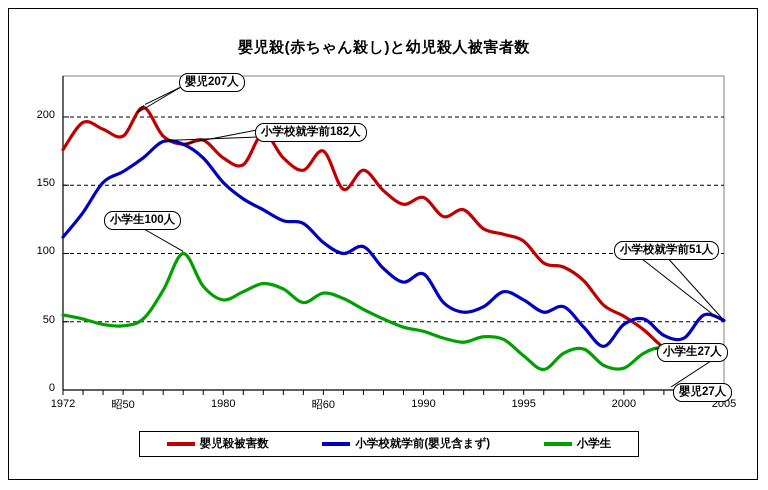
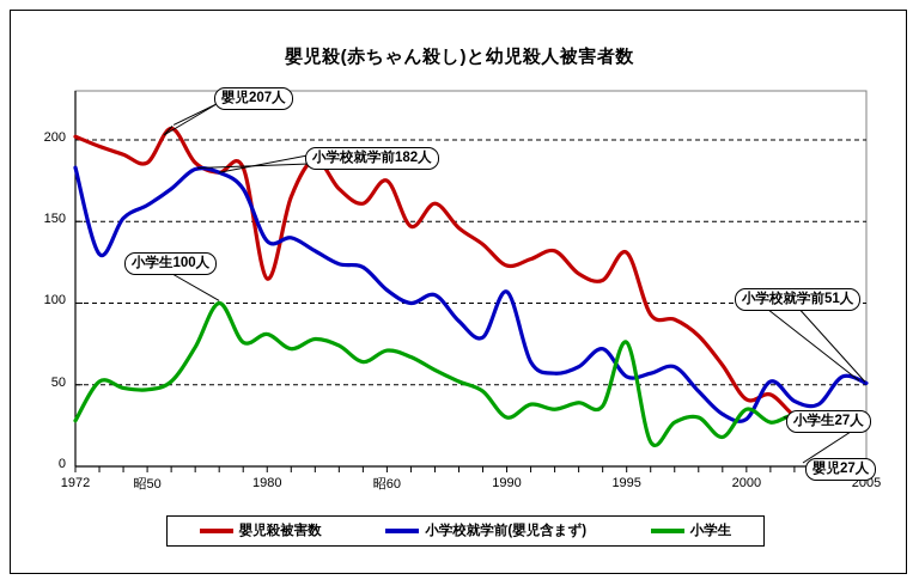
嬰児殺被害数/1972: 176 -> 202
小学校就学前(嬰児含まず)/1972: 112 -> 183
小学生/1972: 55 -> 28
嬰児殺被害数/1980: 170 -> 115
小学校就学前(嬰児含まず)/1980: 152 -> 138
小学生/1980: 66 -> 81
嬰児殺被害数/1990: 141 -> 123
小学校就学前(嬰児含まず)/1990: 85 -> 107
小学生/1990: 43 -> 30
嬰児殺被害数/1995: 109 -> 131
小学校就学前(嬰児含まず)/1995: 66 -> 55
小学生/1995: 25 -> 76
嬰児殺被害数/2000: 54 -> 41
小学校就学前(嬰児含まず)/2000: 48 -> 29
小学生/2000: 16 -> 35
